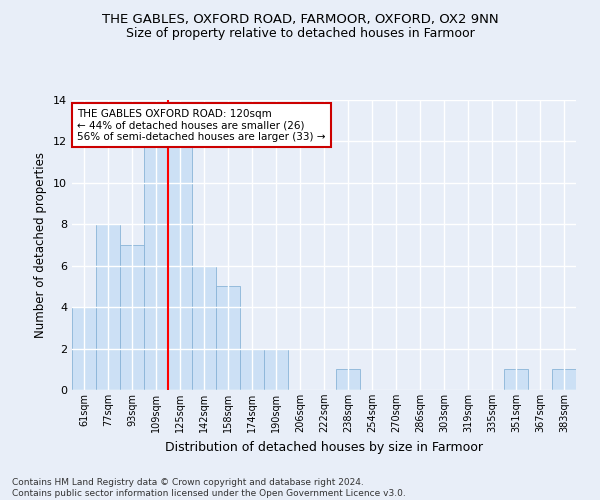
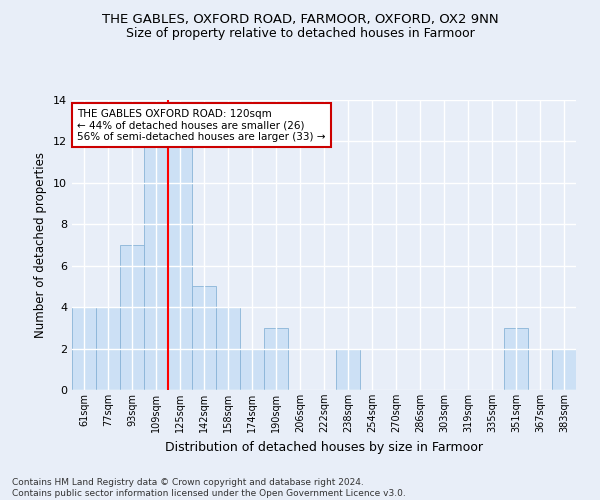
77sqm: 8 -> 4
142sqm: 6 -> 5
158sqm: 5 -> 4
190sqm: 2 -> 3
238sqm: 1 -> 2
351sqm: 1 -> 3
383sqm: 1 -> 2
